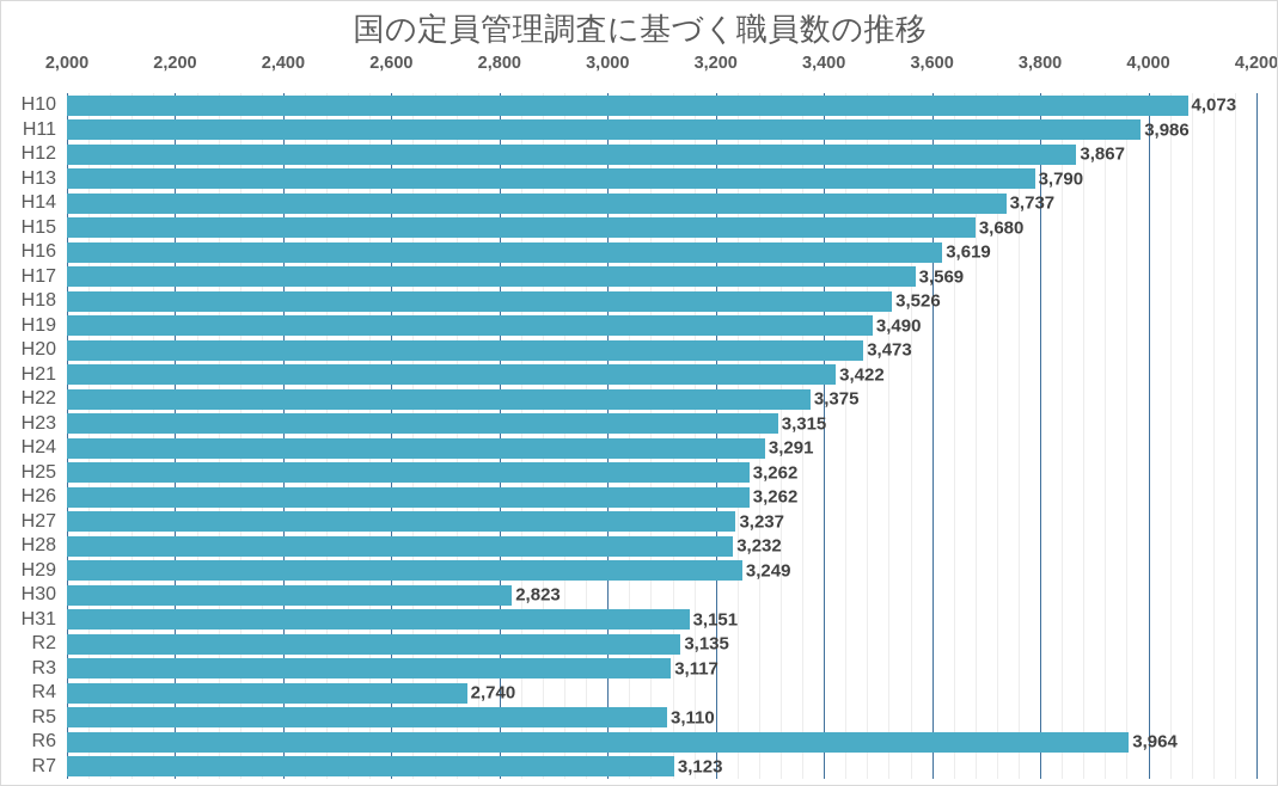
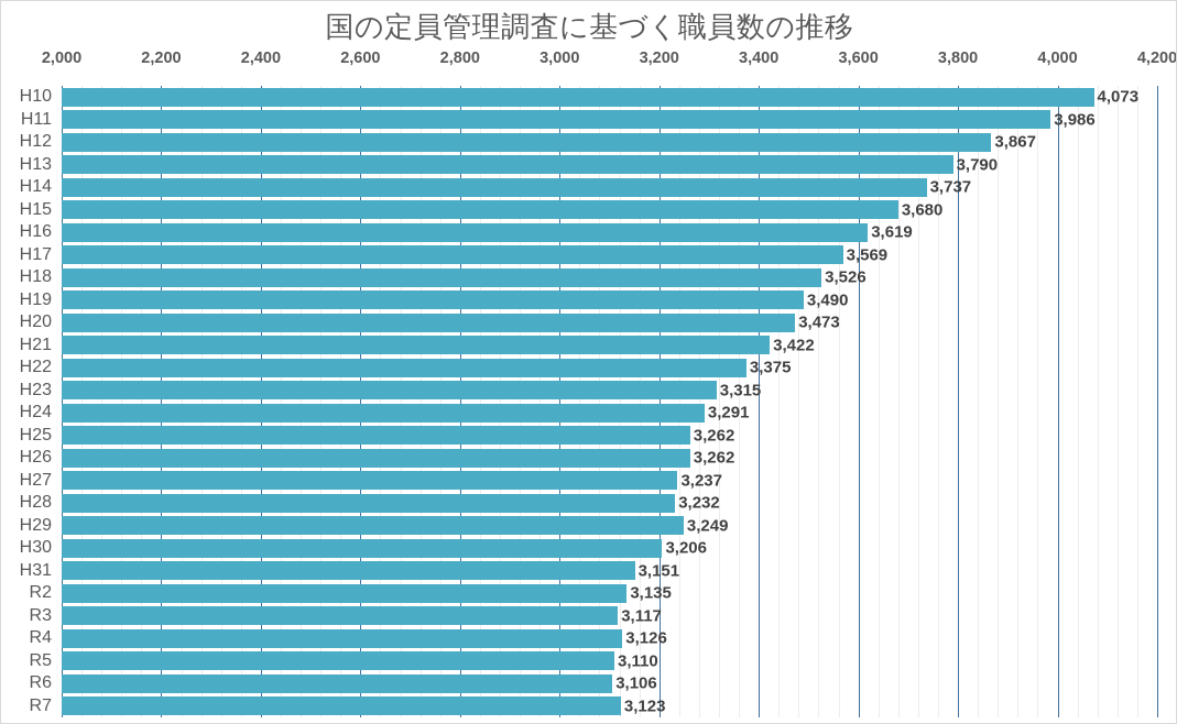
H30: 2,823 -> 3,206
R4: 2,740 -> 3,126
R6: 3,964 -> 3,106
